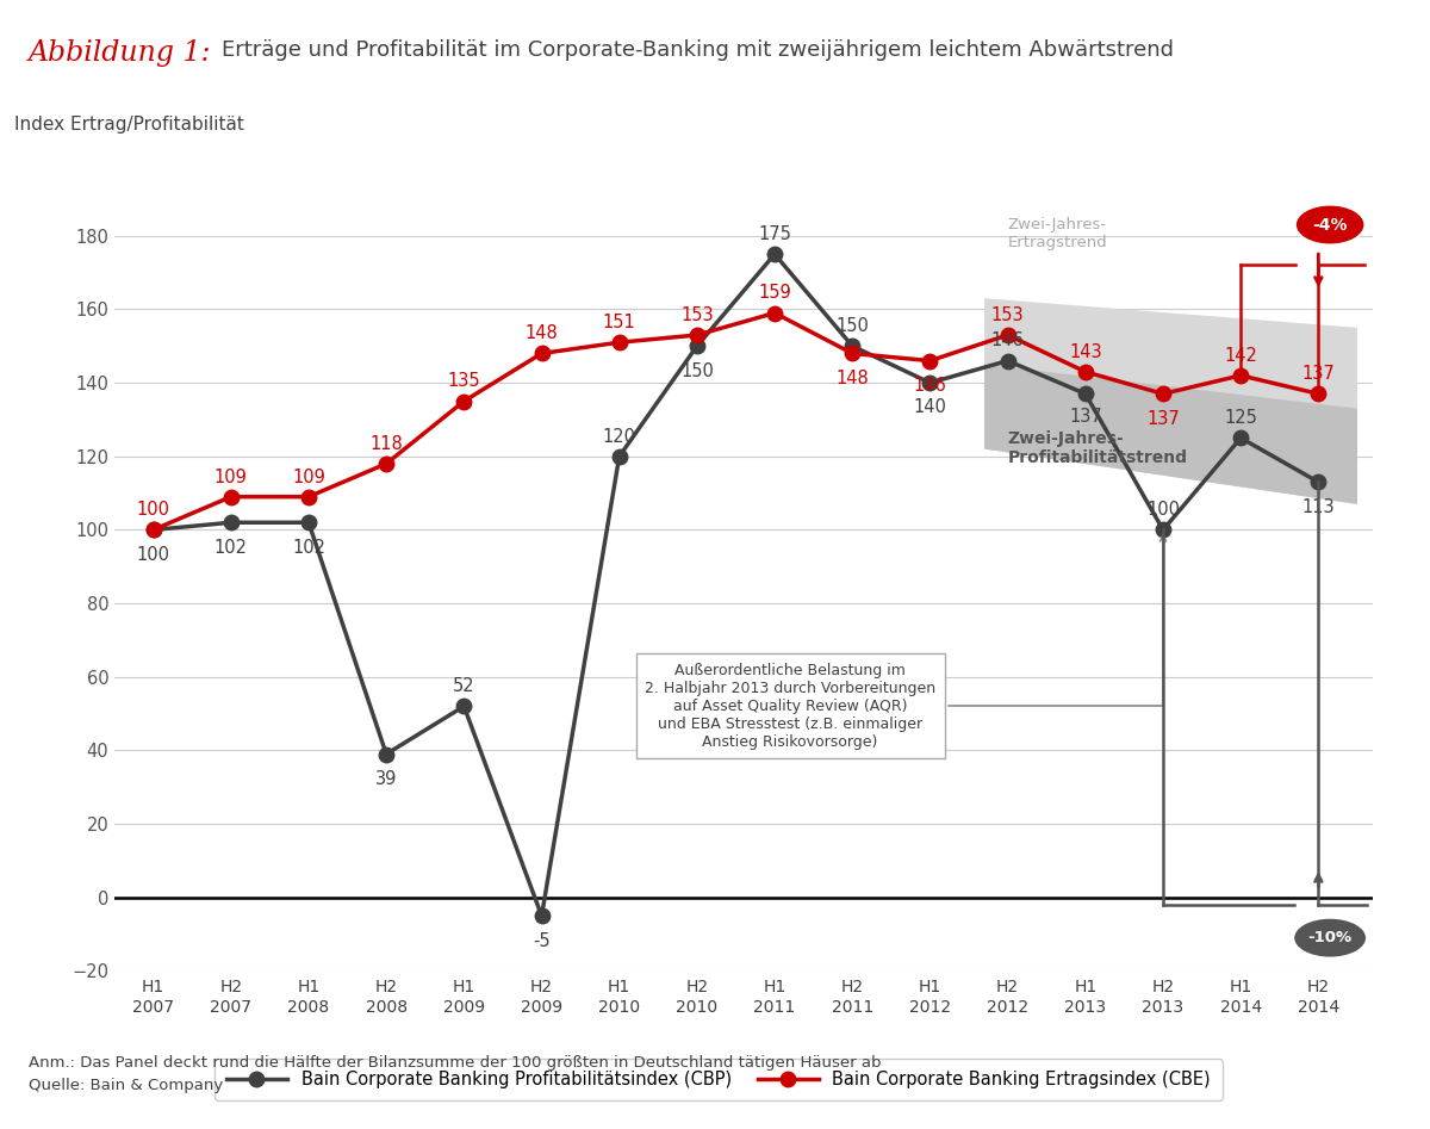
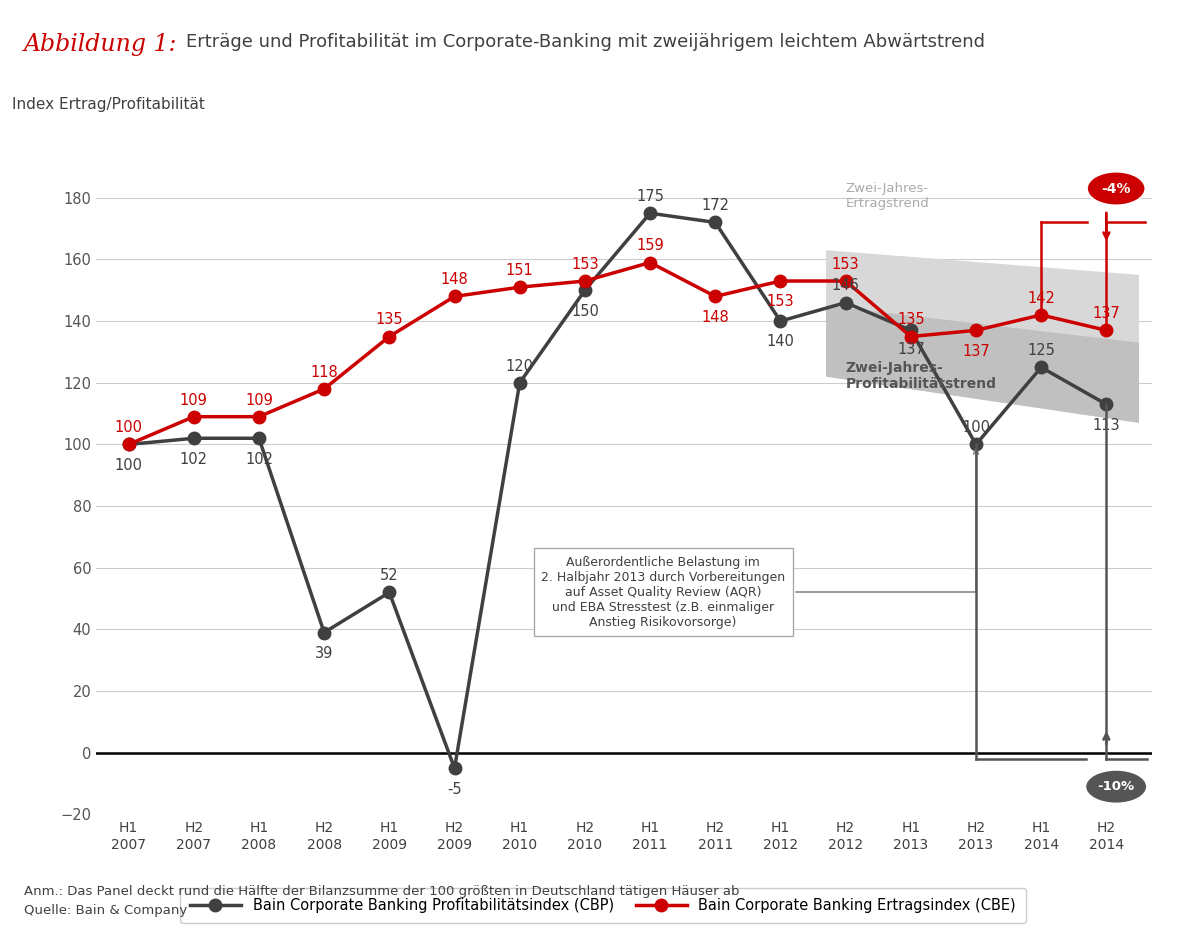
Bain Corporate Banking Profitabilitätsindex (CBP)/H2 2011: 150 -> 172
Bain Corporate Banking Ertragsindex (CBE)/H1 2012: 146 -> 153
Bain Corporate Banking Ertragsindex (CBE)/H1 2013: 143 -> 135
